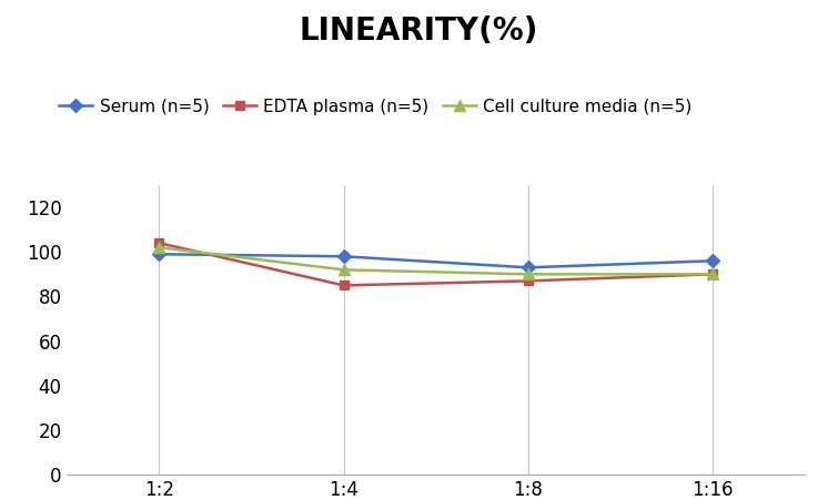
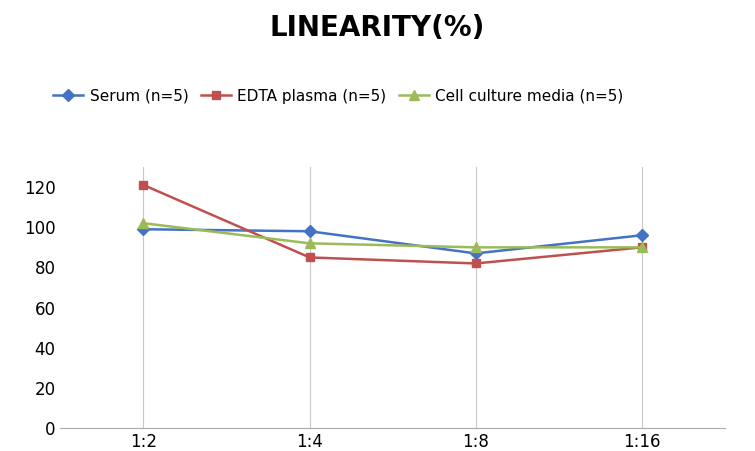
EDTA plasma (n=5)/1:2: 104 -> 121
Serum (n=5)/1:8: 93 -> 87
EDTA plasma (n=5)/1:8: 87 -> 82
